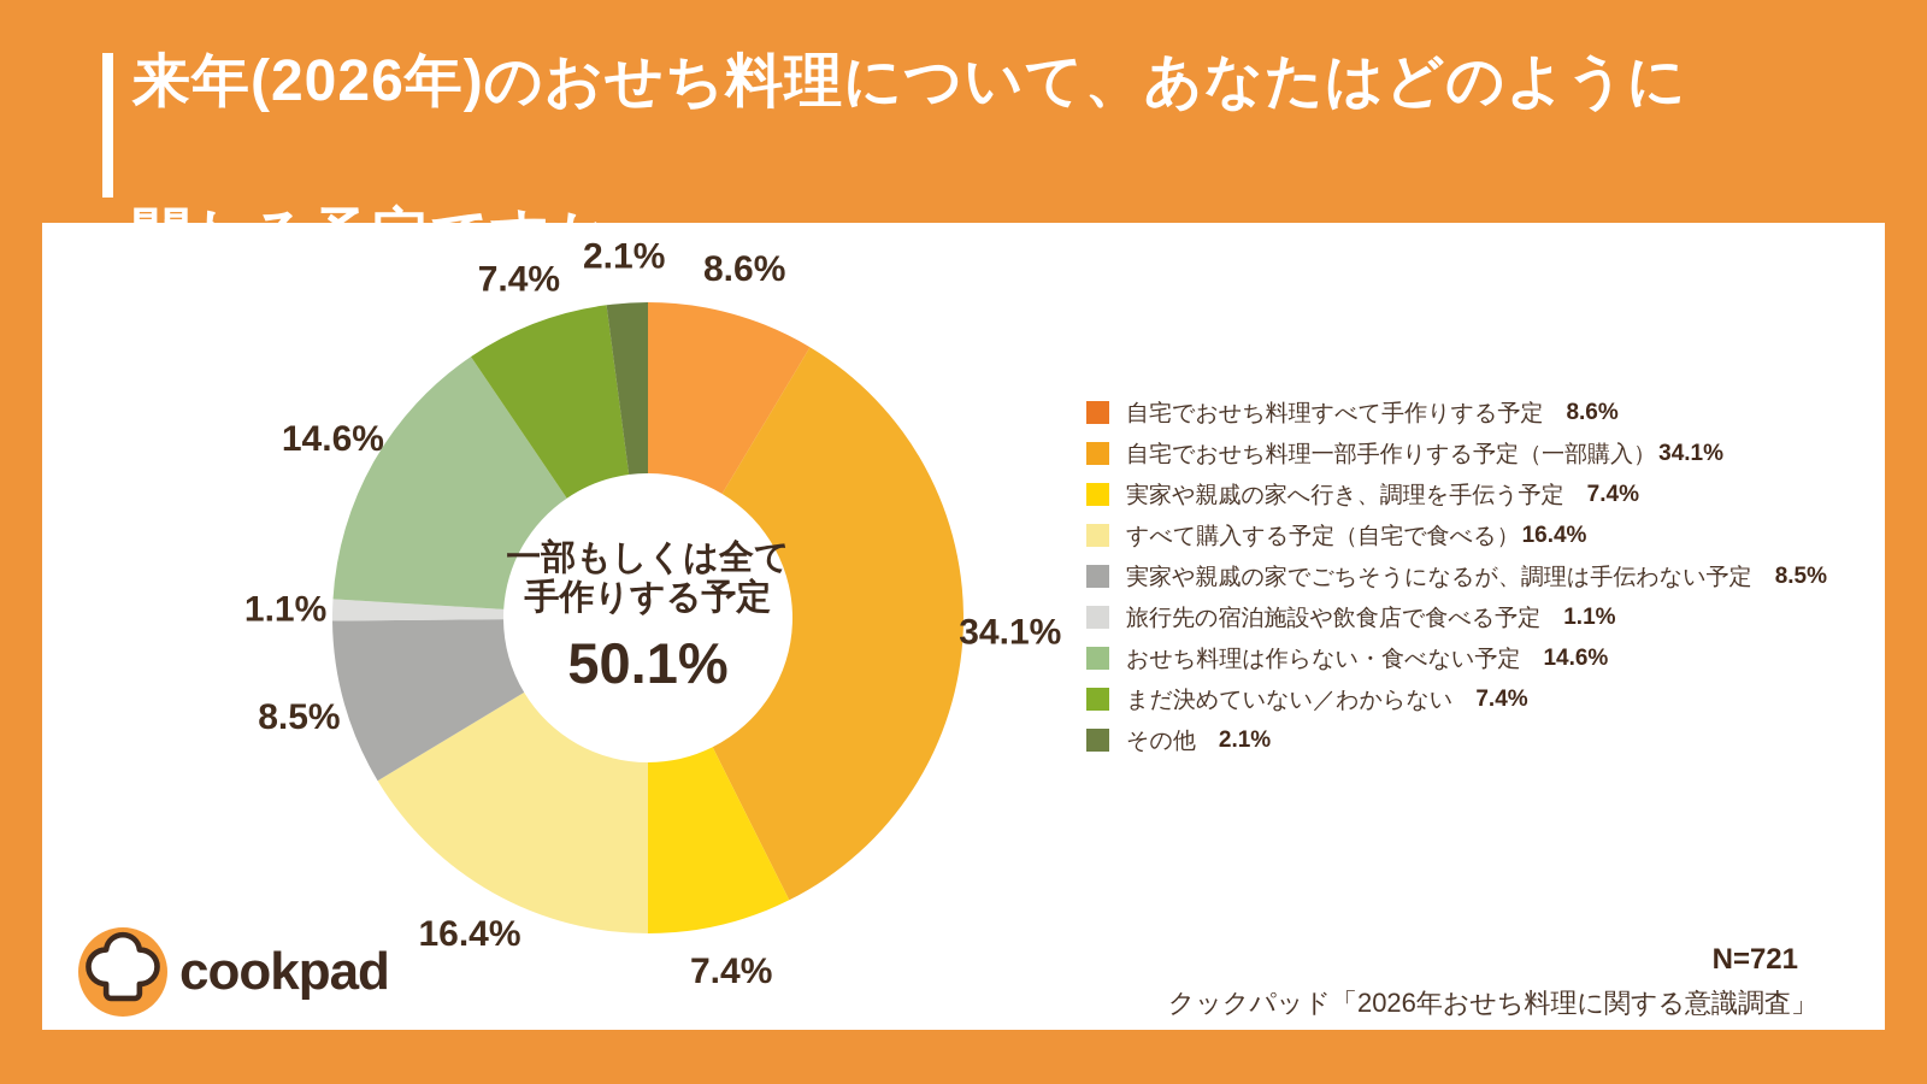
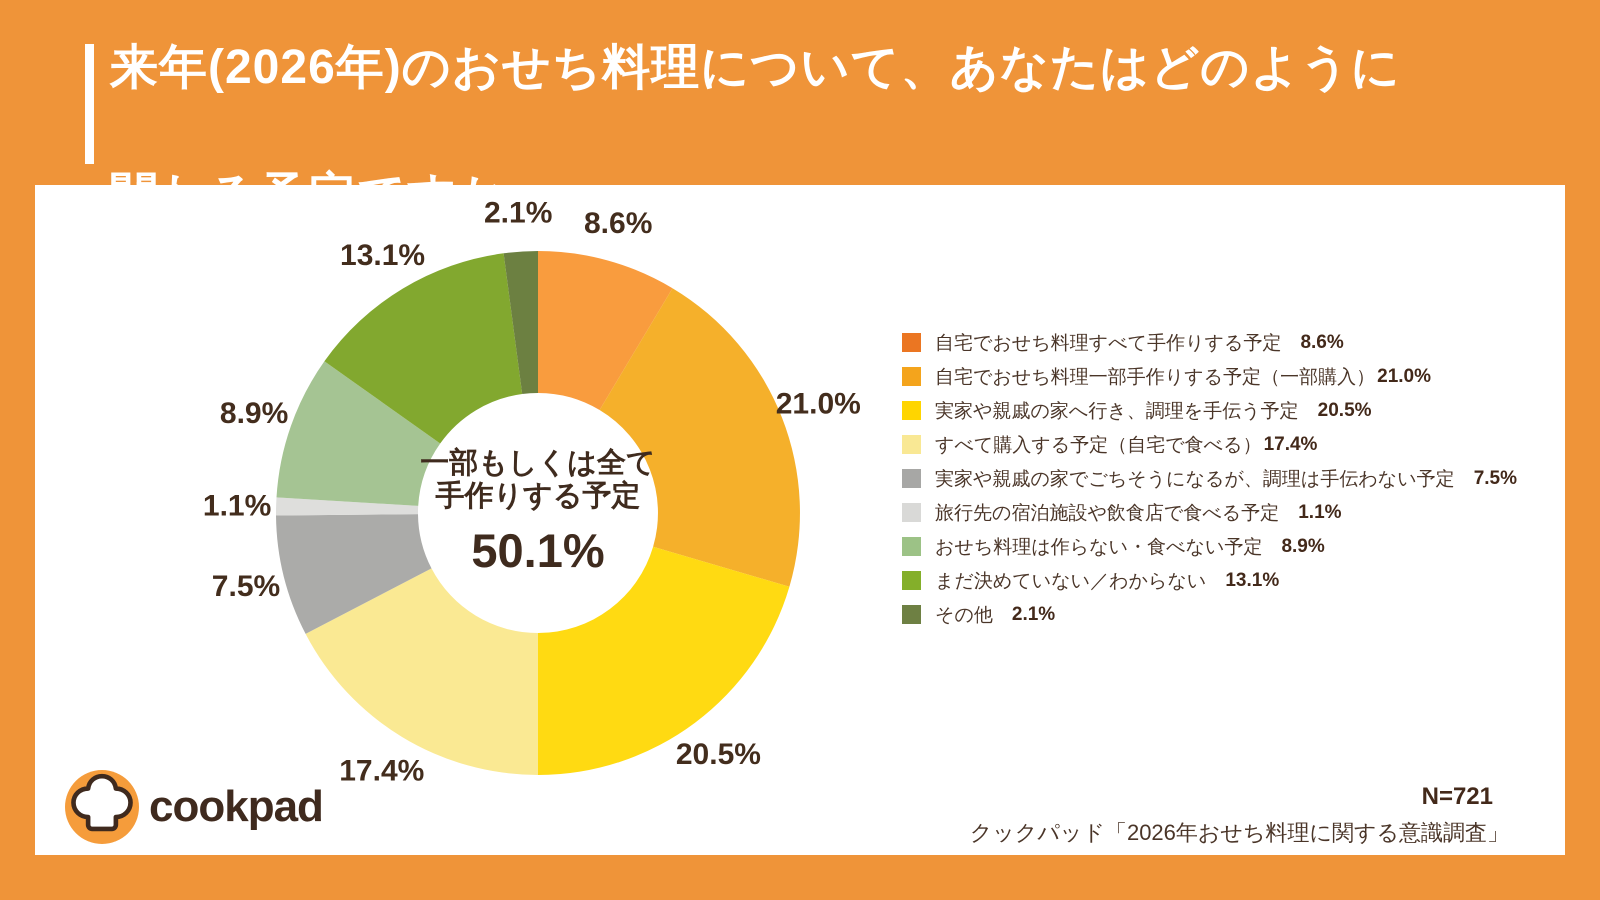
自宅でおせち料理一部手作りする予定（一部購入）: 34.1% -> 21.0%
実家や親戚の家へ行き、調理を手伝う予定: 7.4% -> 20.5%
すべて購入する予定（自宅で食べる）: 16.4% -> 17.4%
実家や親戚の家でごちそうになるが、調理は手伝わない予定: 8.5% -> 7.5%
おせち料理は作らない・食べない予定: 14.6% -> 8.9%
まだ決めていない／わからない: 7.4% -> 13.1%
